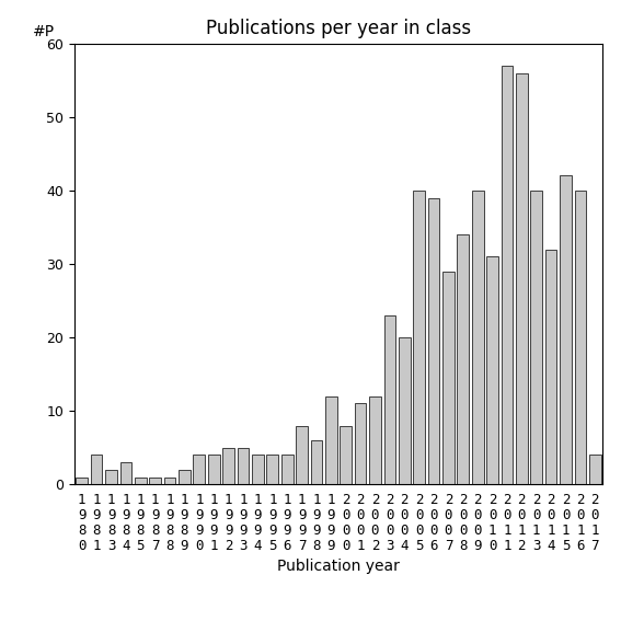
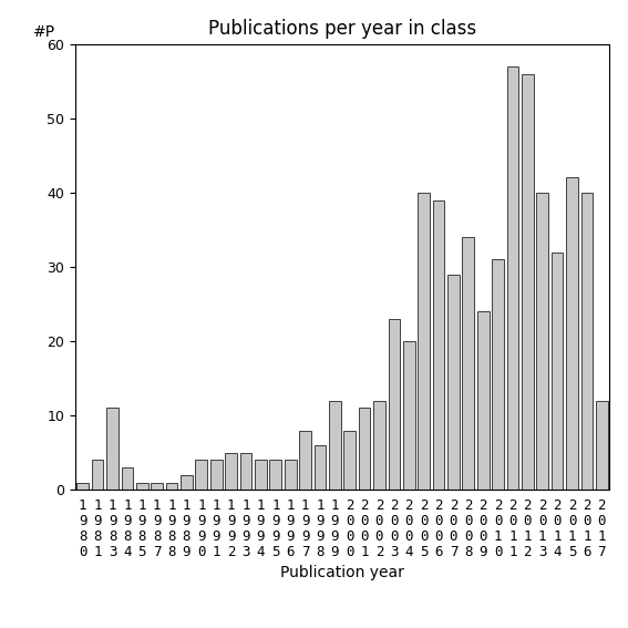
1 9 8 3: 2 -> 11
2 0 0 9: 40 -> 24
2 0 1 7: 4 -> 12
